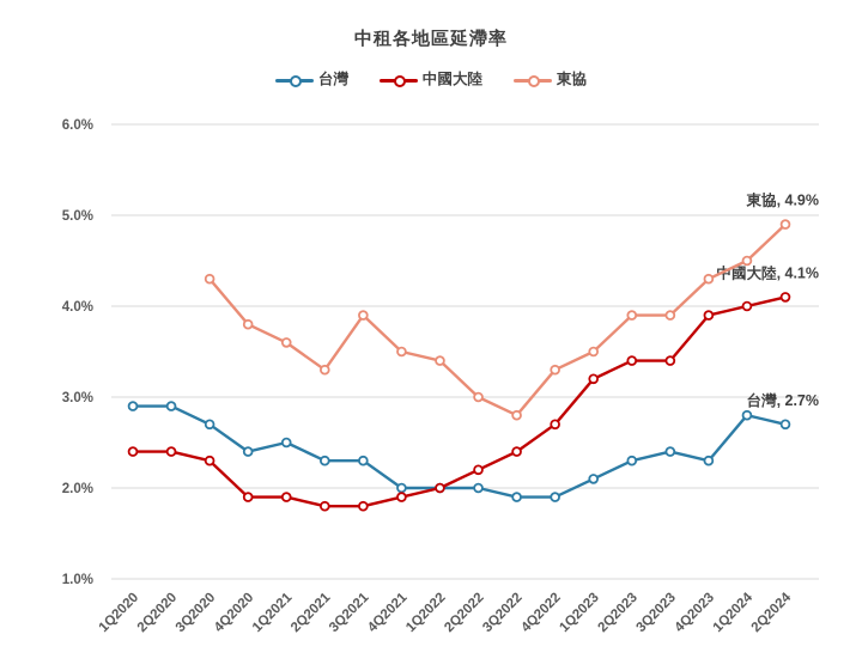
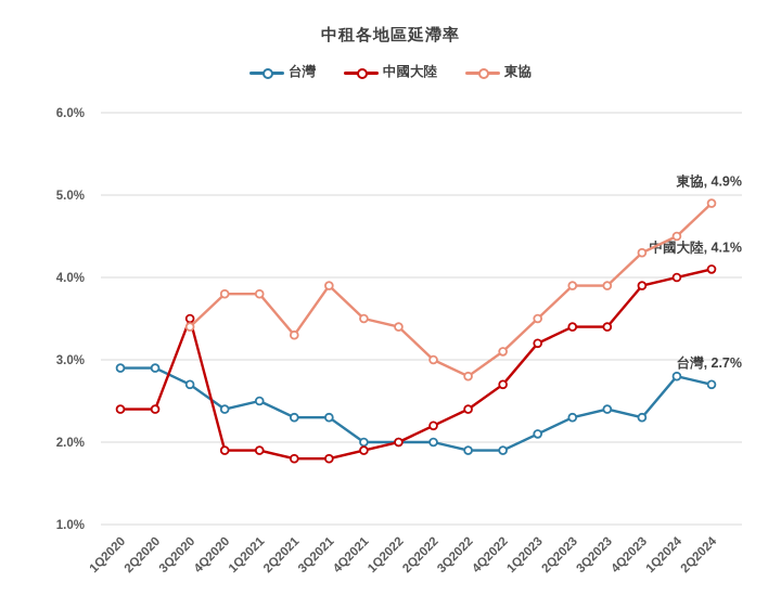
中國大陸/3Q2020: 2.3% -> 3.5%
東協/3Q2020: 4.3% -> 3.4%
東協/1Q2021: 3.6% -> 3.8%
東協/4Q2022: 3.3% -> 3.1%
